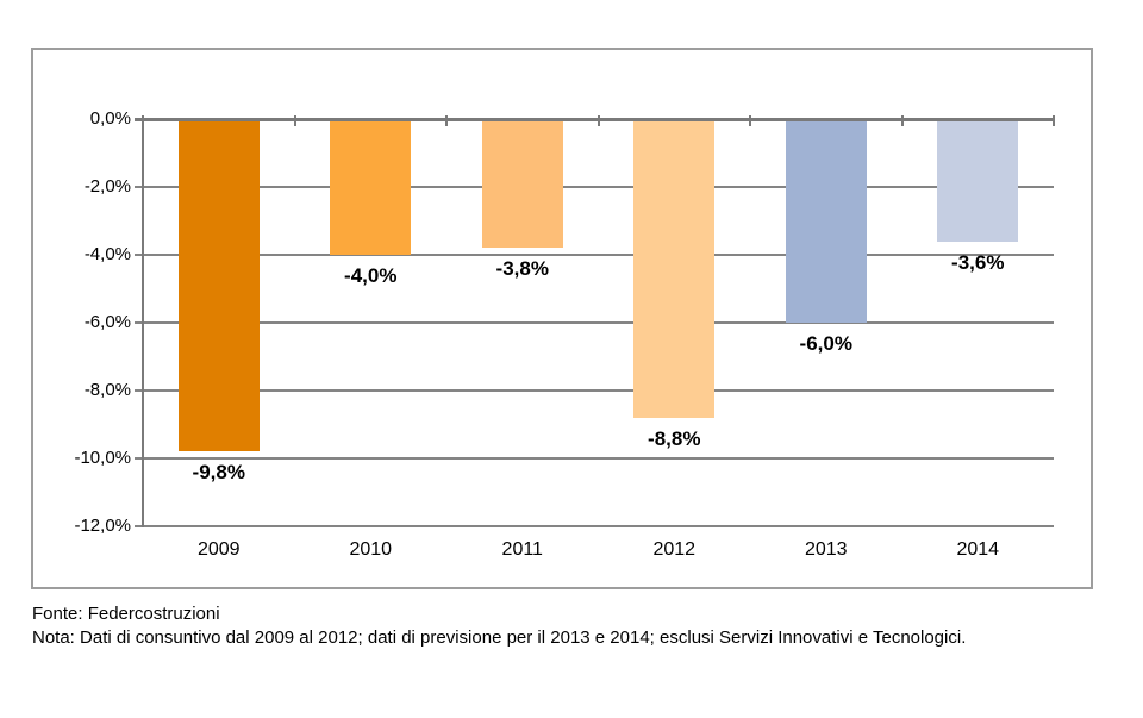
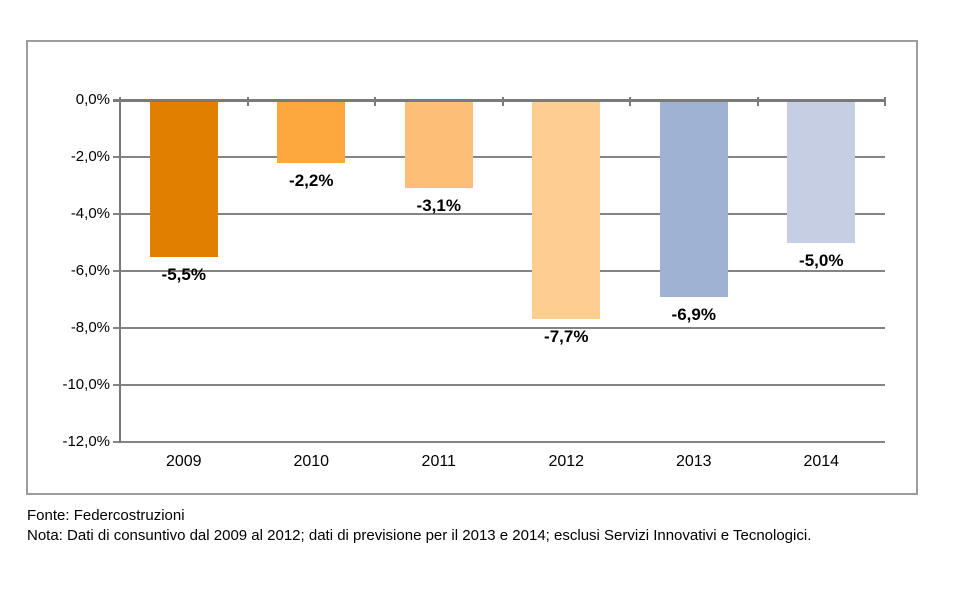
2009: -9,8% -> -5,5%
2010: -4,0% -> -2,2%
2011: -3,8% -> -3,1%
2012: -8,8% -> -7,7%
2013: -6,0% -> -6,9%
2014: -3,6% -> -5,0%
